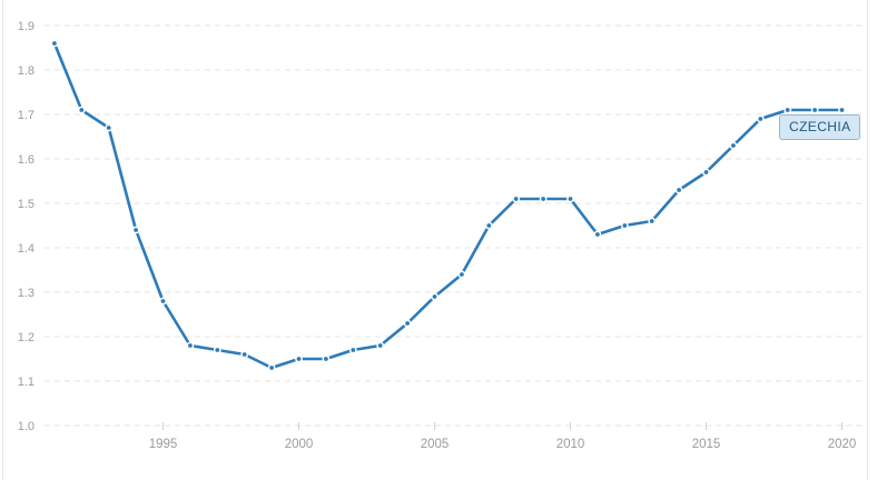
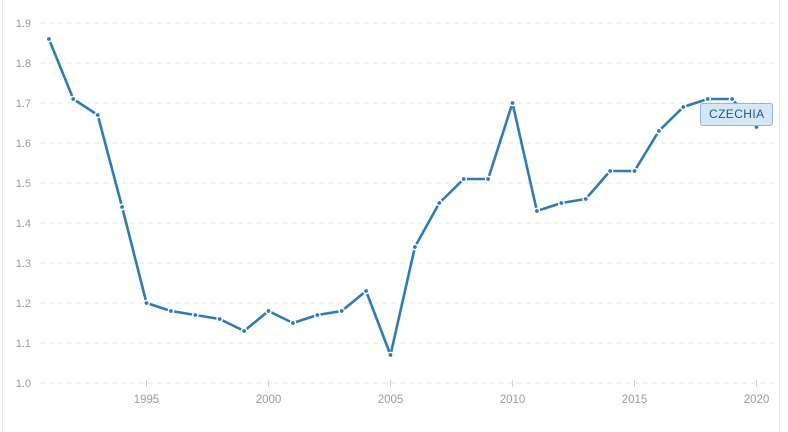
1995: 1.28 -> 1.20
2000: 1.15 -> 1.18
2005: 1.29 -> 1.07
2010: 1.51 -> 1.70
2015: 1.57 -> 1.53
2020: 1.71 -> 1.64
